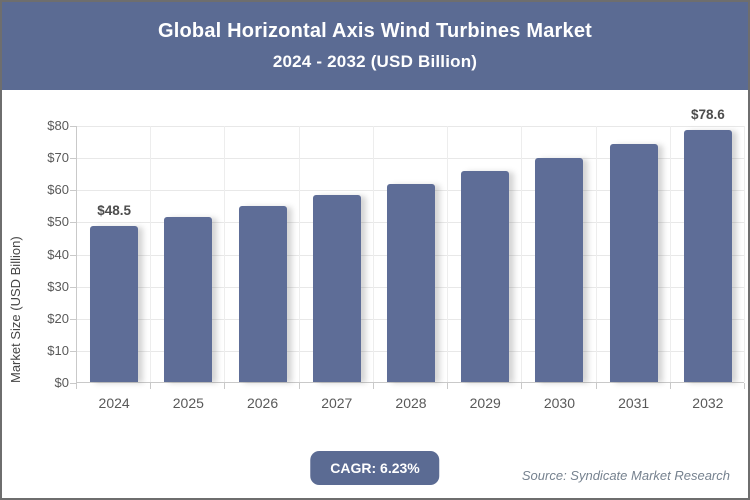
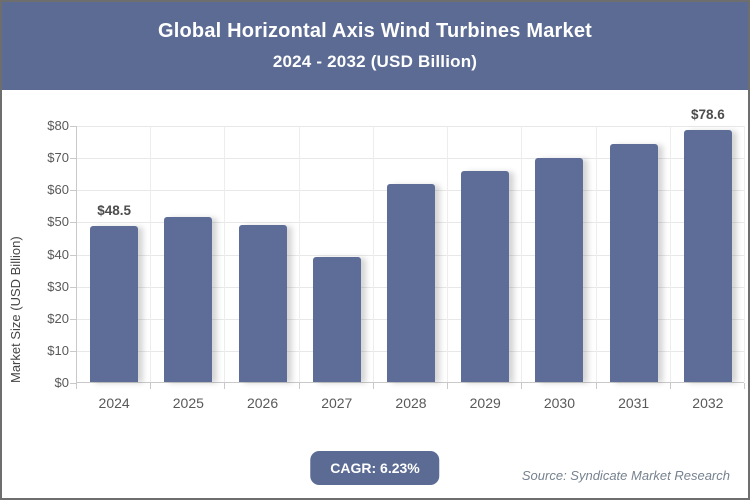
2026: $55 -> $49
2027: $58 -> $39
